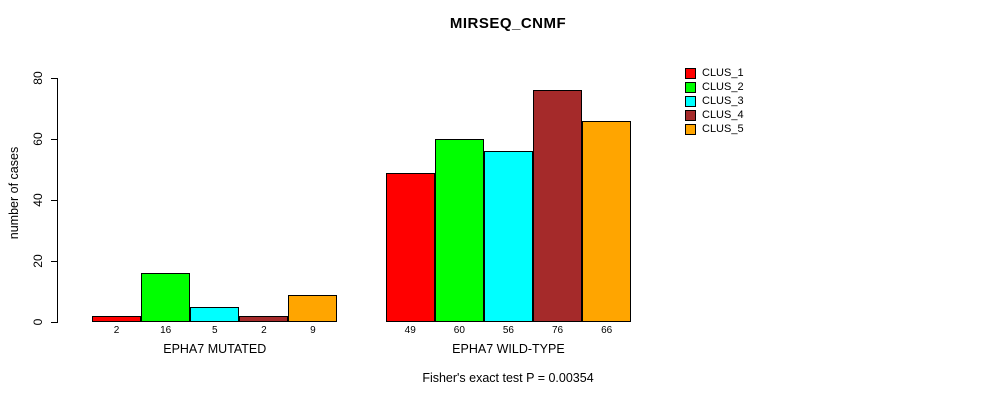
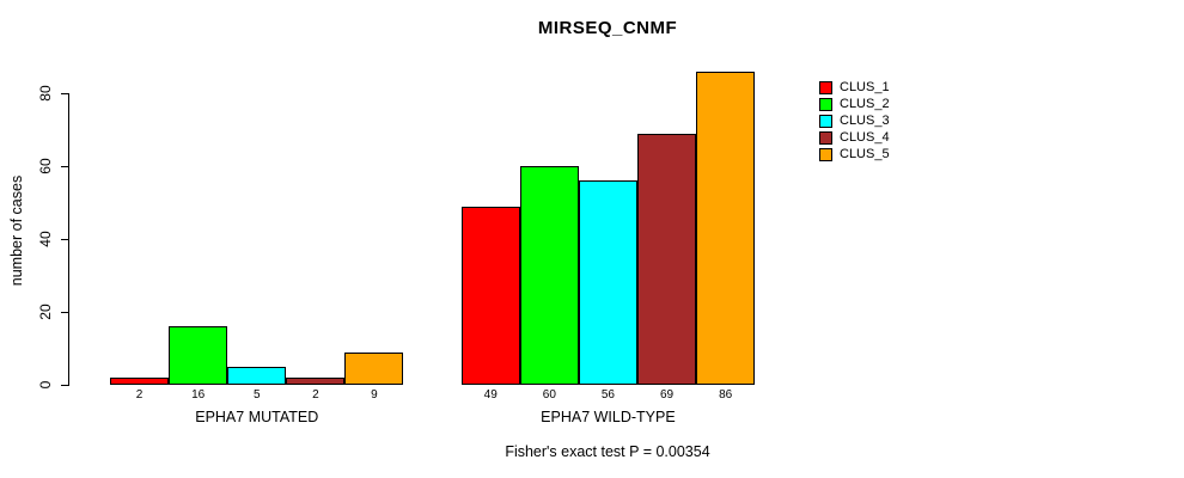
CLUS_4/EPHA7 WILD-TYPE: 76 -> 69
CLUS_5/EPHA7 WILD-TYPE: 66 -> 86
